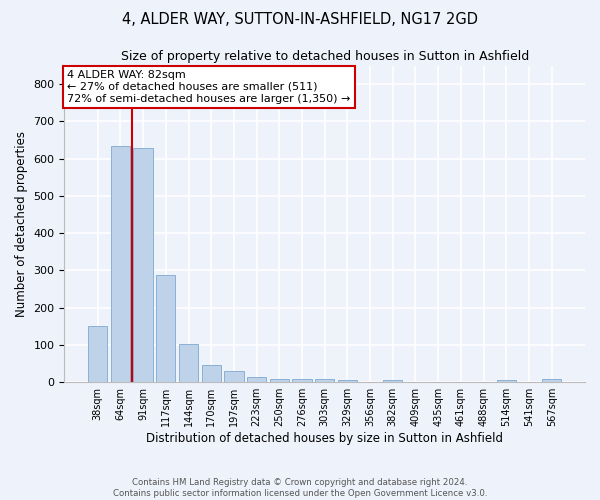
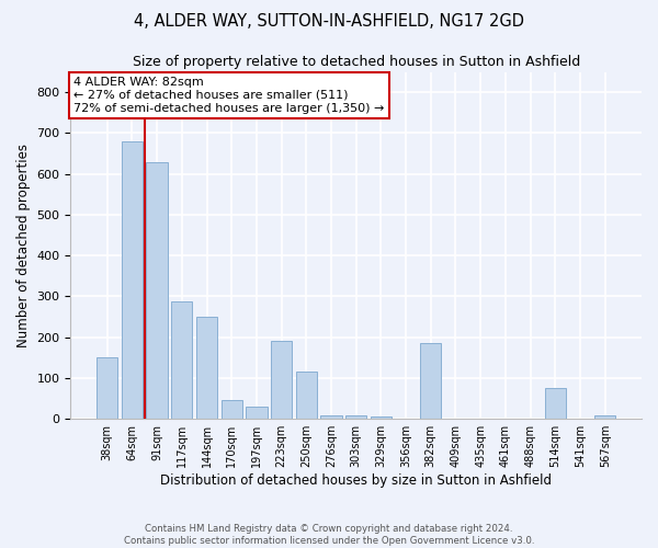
64sqm: 635 -> 680
144sqm: 103 -> 250
223sqm: 13 -> 190
250sqm: 8 -> 115
382sqm: 5 -> 185
514sqm: 5 -> 75
